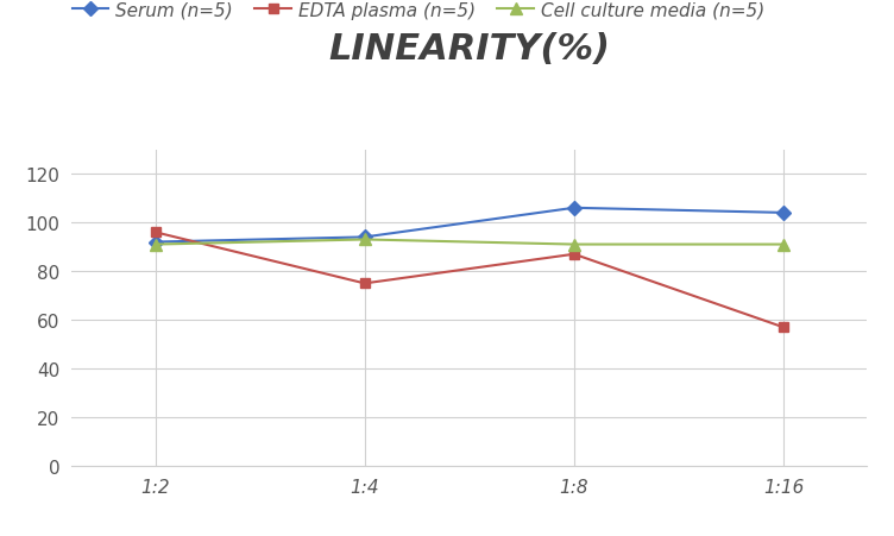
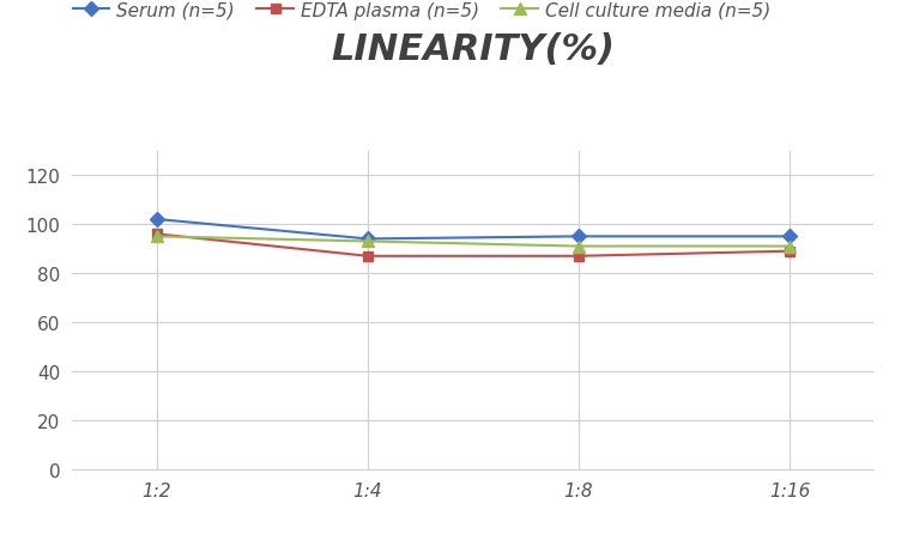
Serum (n=5)/1:2: 92 -> 102
Cell culture media (n=5)/1:2: 91 -> 95
EDTA plasma (n=5)/1:4: 75 -> 87
Serum (n=5)/1:8: 106 -> 95
Serum (n=5)/1:16: 104 -> 95
EDTA plasma (n=5)/1:16: 57 -> 89
